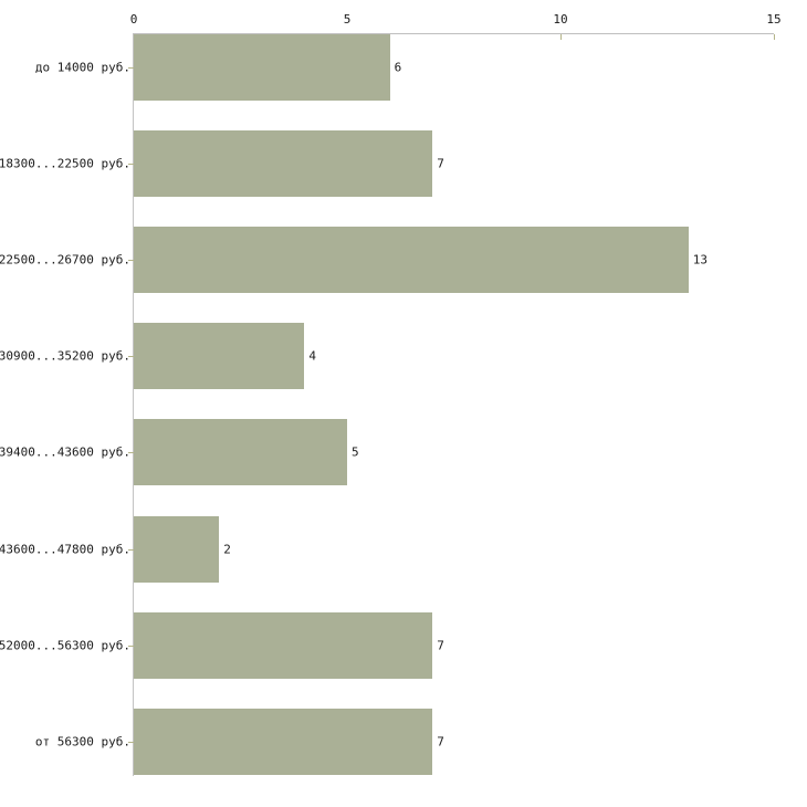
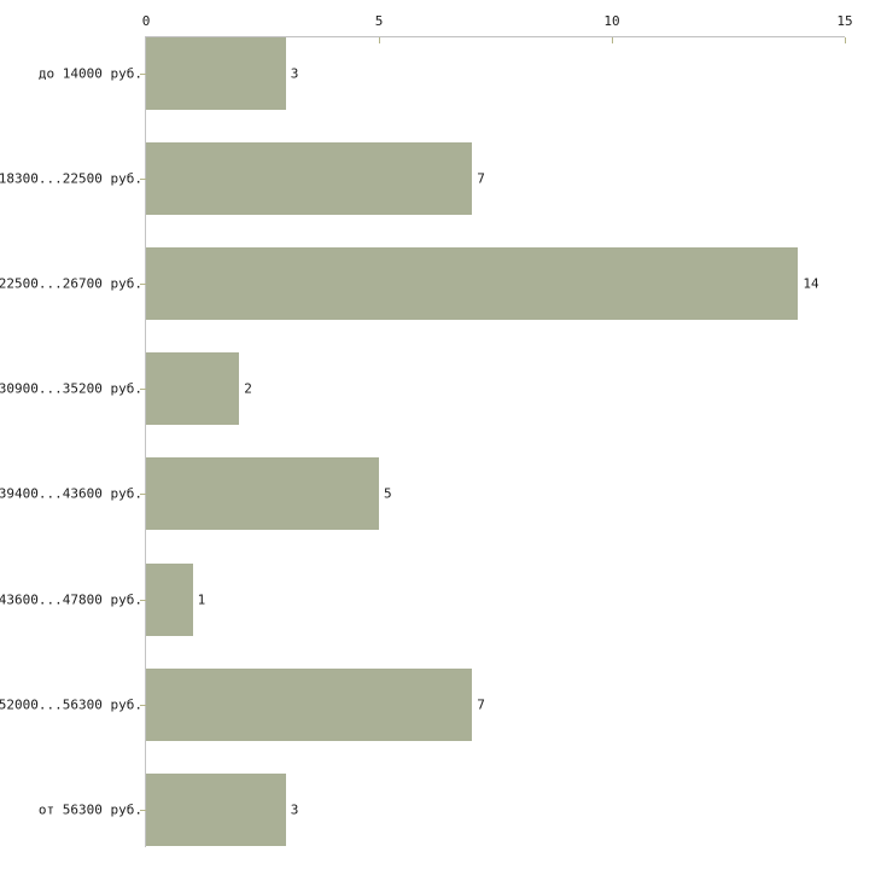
до 14000 руб.: 6 -> 3
22500...26700 руб.: 13 -> 14
30900...35200 руб.: 4 -> 2
43600...47800 руб.: 2 -> 1
от 56300 руб.: 7 -> 3
